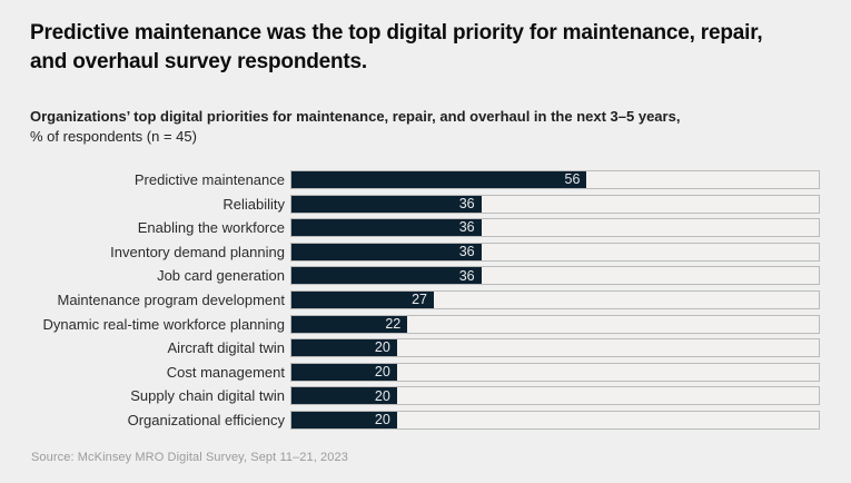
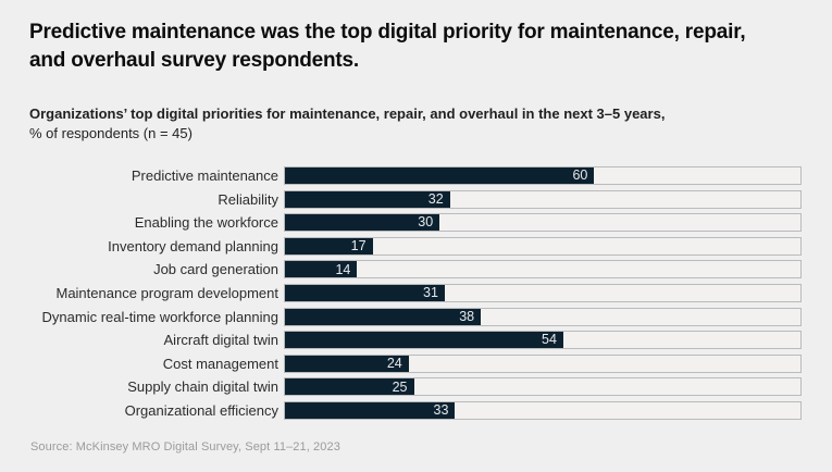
Predictive maintenance: 56 -> 60
Reliability: 36 -> 32
Enabling the workforce: 36 -> 30
Inventory demand planning: 36 -> 17
Job card generation: 36 -> 14
Maintenance program development: 27 -> 31
Dynamic real-time workforce planning: 22 -> 38
Aircraft digital twin: 20 -> 54
Cost management: 20 -> 24
Supply chain digital twin: 20 -> 25
Organizational efficiency: 20 -> 33
